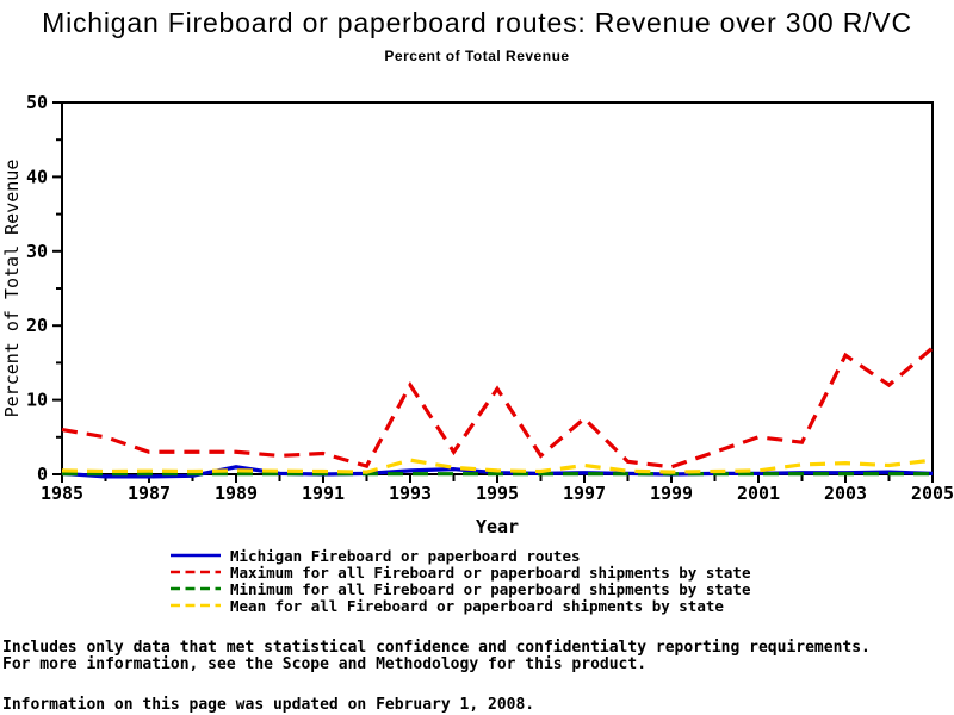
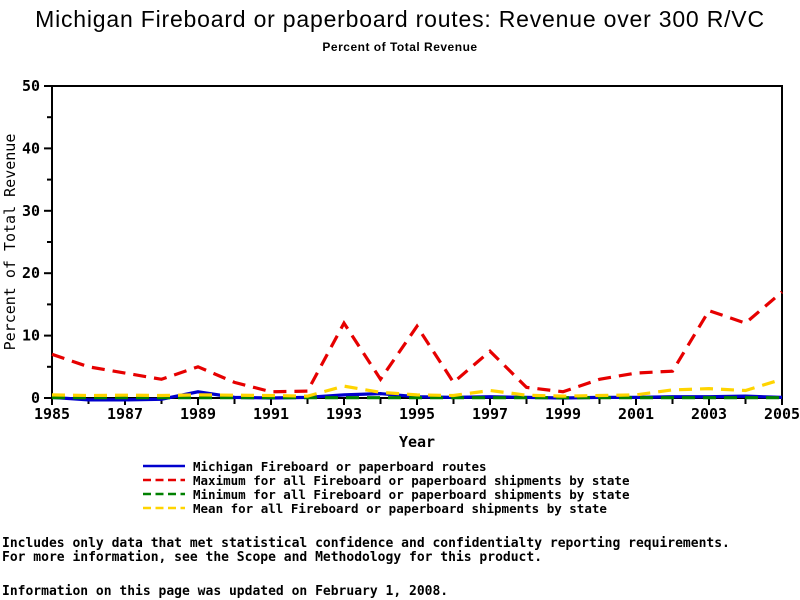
Maximum for all Fireboard or paperboard shipments by state/1985: 6 -> 7
Maximum for all Fireboard or paperboard shipments by state/1987: 3 -> 4
Maximum for all Fireboard or paperboard shipments by state/1989: 3 -> 5
Maximum for all Fireboard or paperboard shipments by state/1991: 3 -> 1
Maximum for all Fireboard or paperboard shipments by state/2001: 5 -> 4
Maximum for all Fireboard or paperboard shipments by state/2003: 16 -> 14
Mean for all Fireboard or paperboard shipments by state/2005: 2 -> 3
